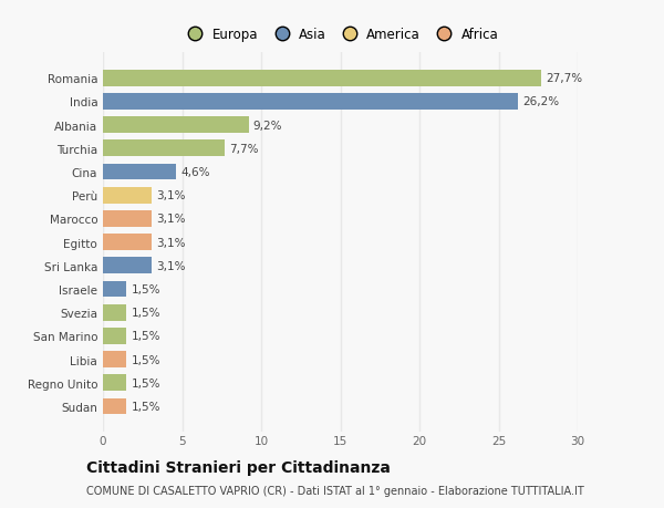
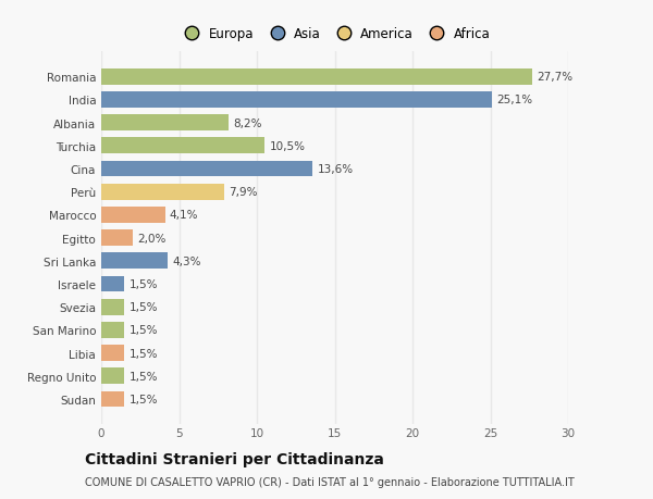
India: 26,2% -> 25,1%
Albania: 9,2% -> 8,2%
Turchia: 7,7% -> 10,5%
Cina: 4,6% -> 13,6%
Perù: 3,1% -> 7,9%
Marocco: 3,1% -> 4,1%
Egitto: 3,1% -> 2,0%
Sri Lanka: 3,1% -> 4,3%
